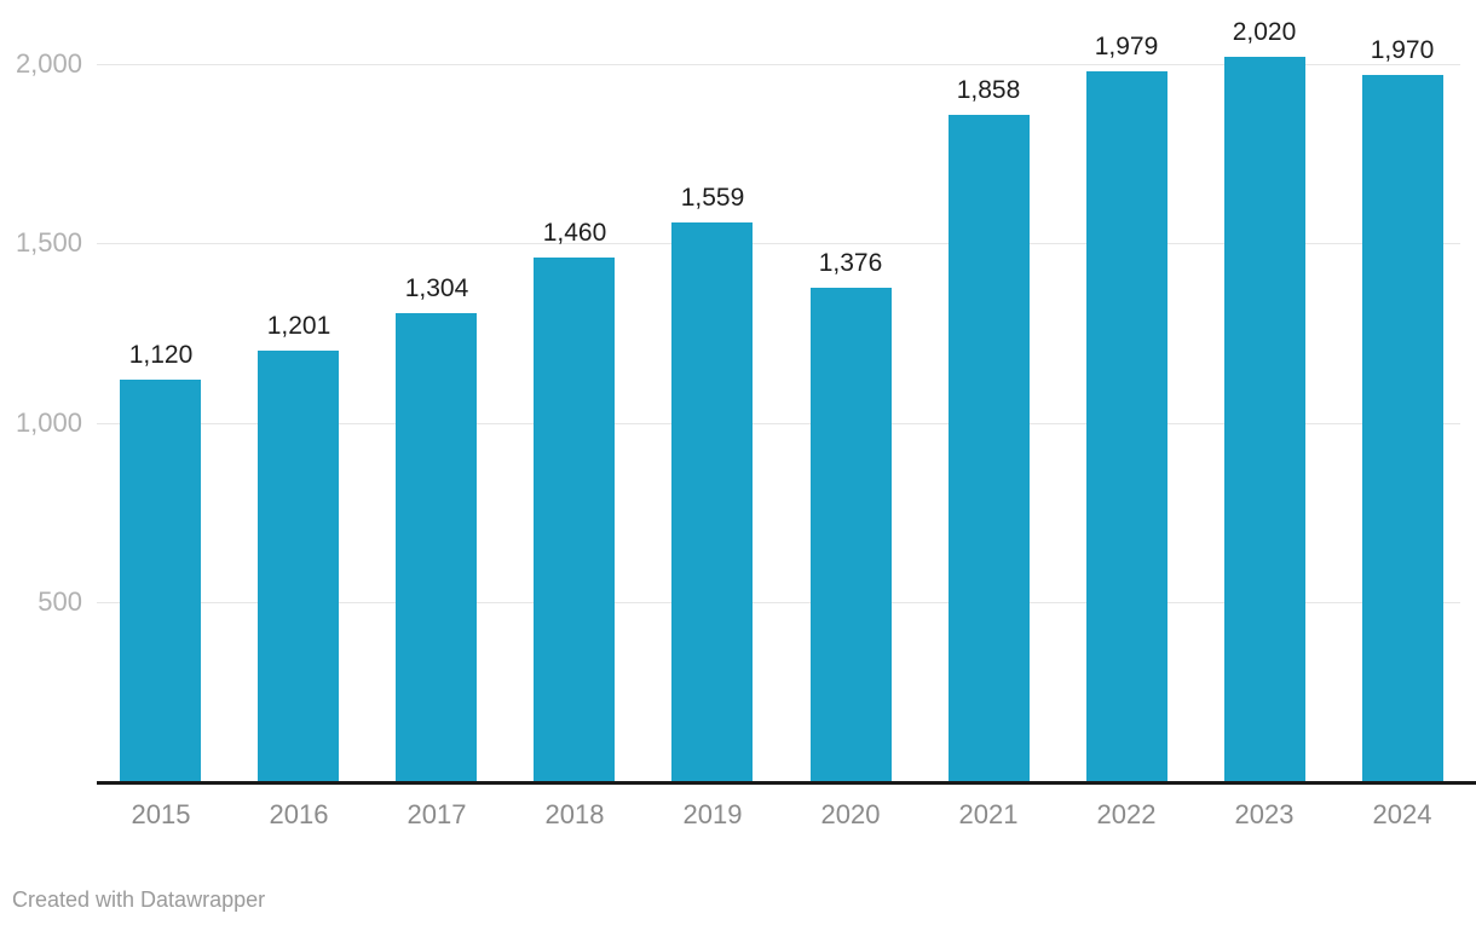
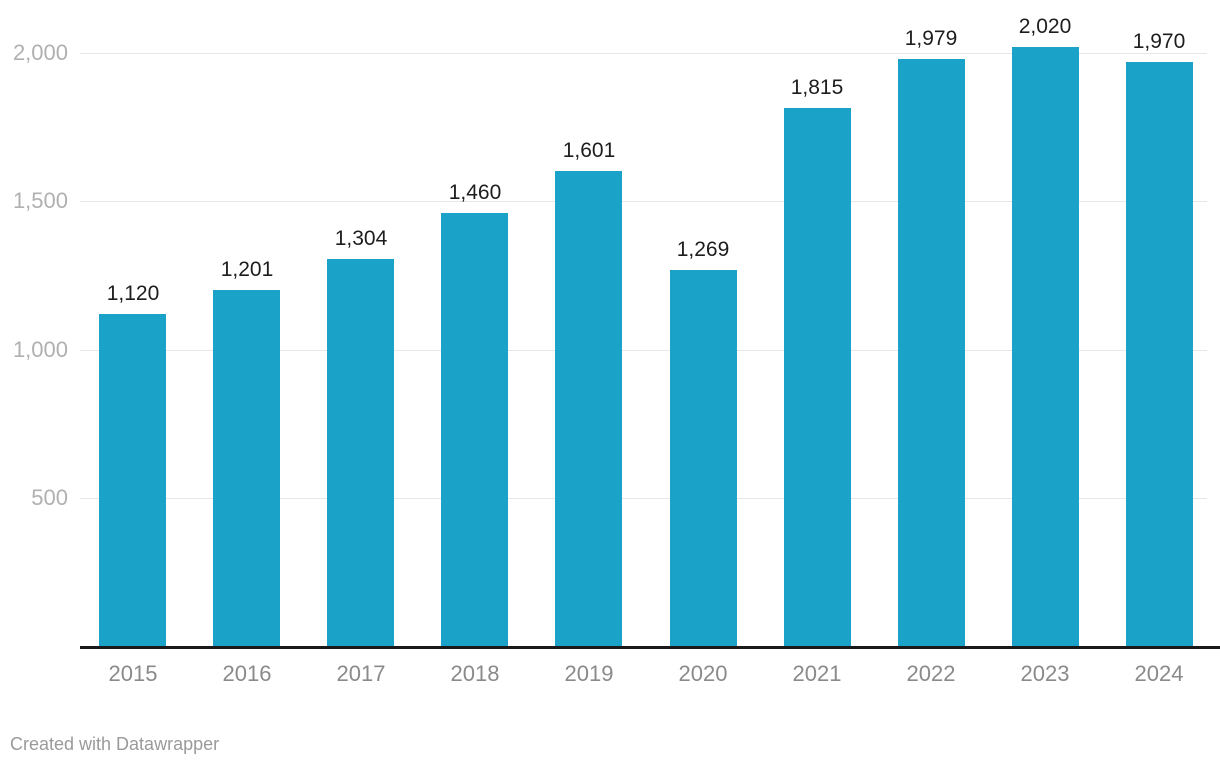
2019: 1,559 -> 1,601
2020: 1,376 -> 1,269
2021: 1,858 -> 1,815
